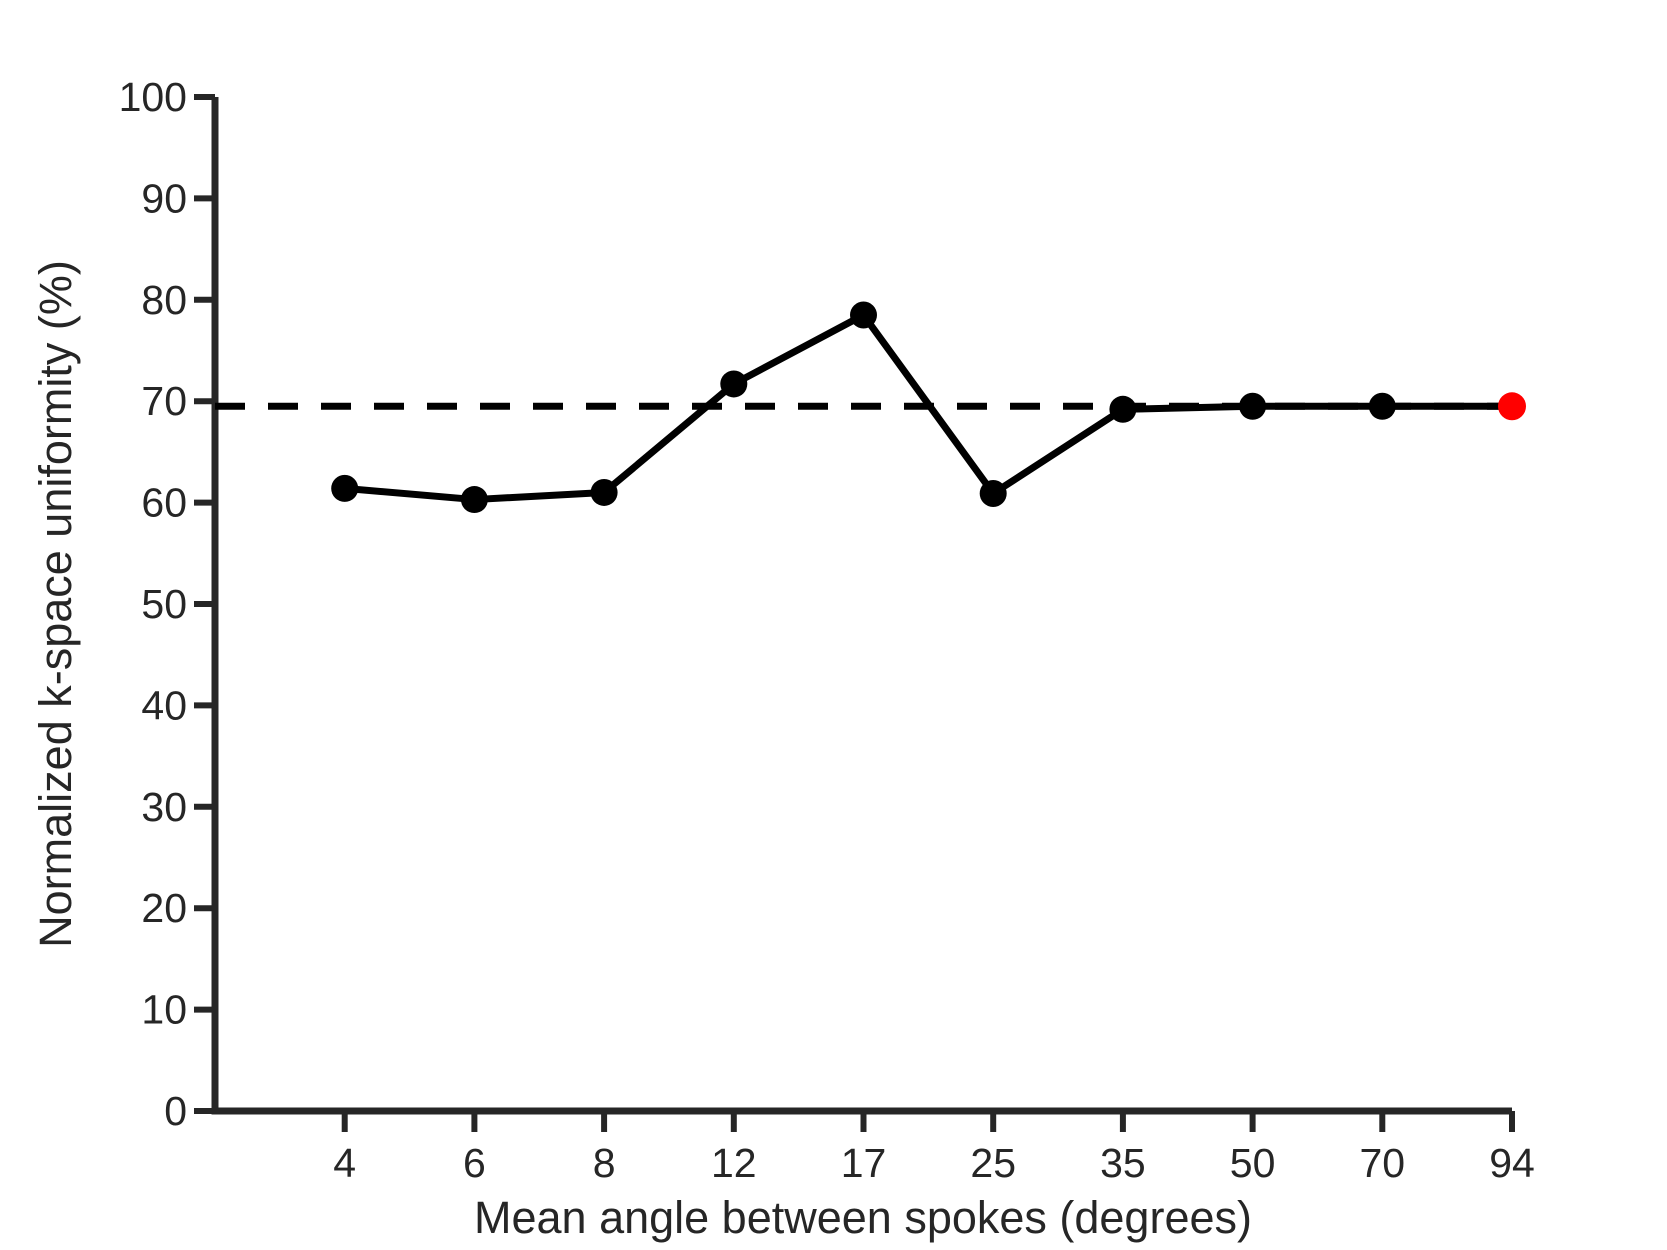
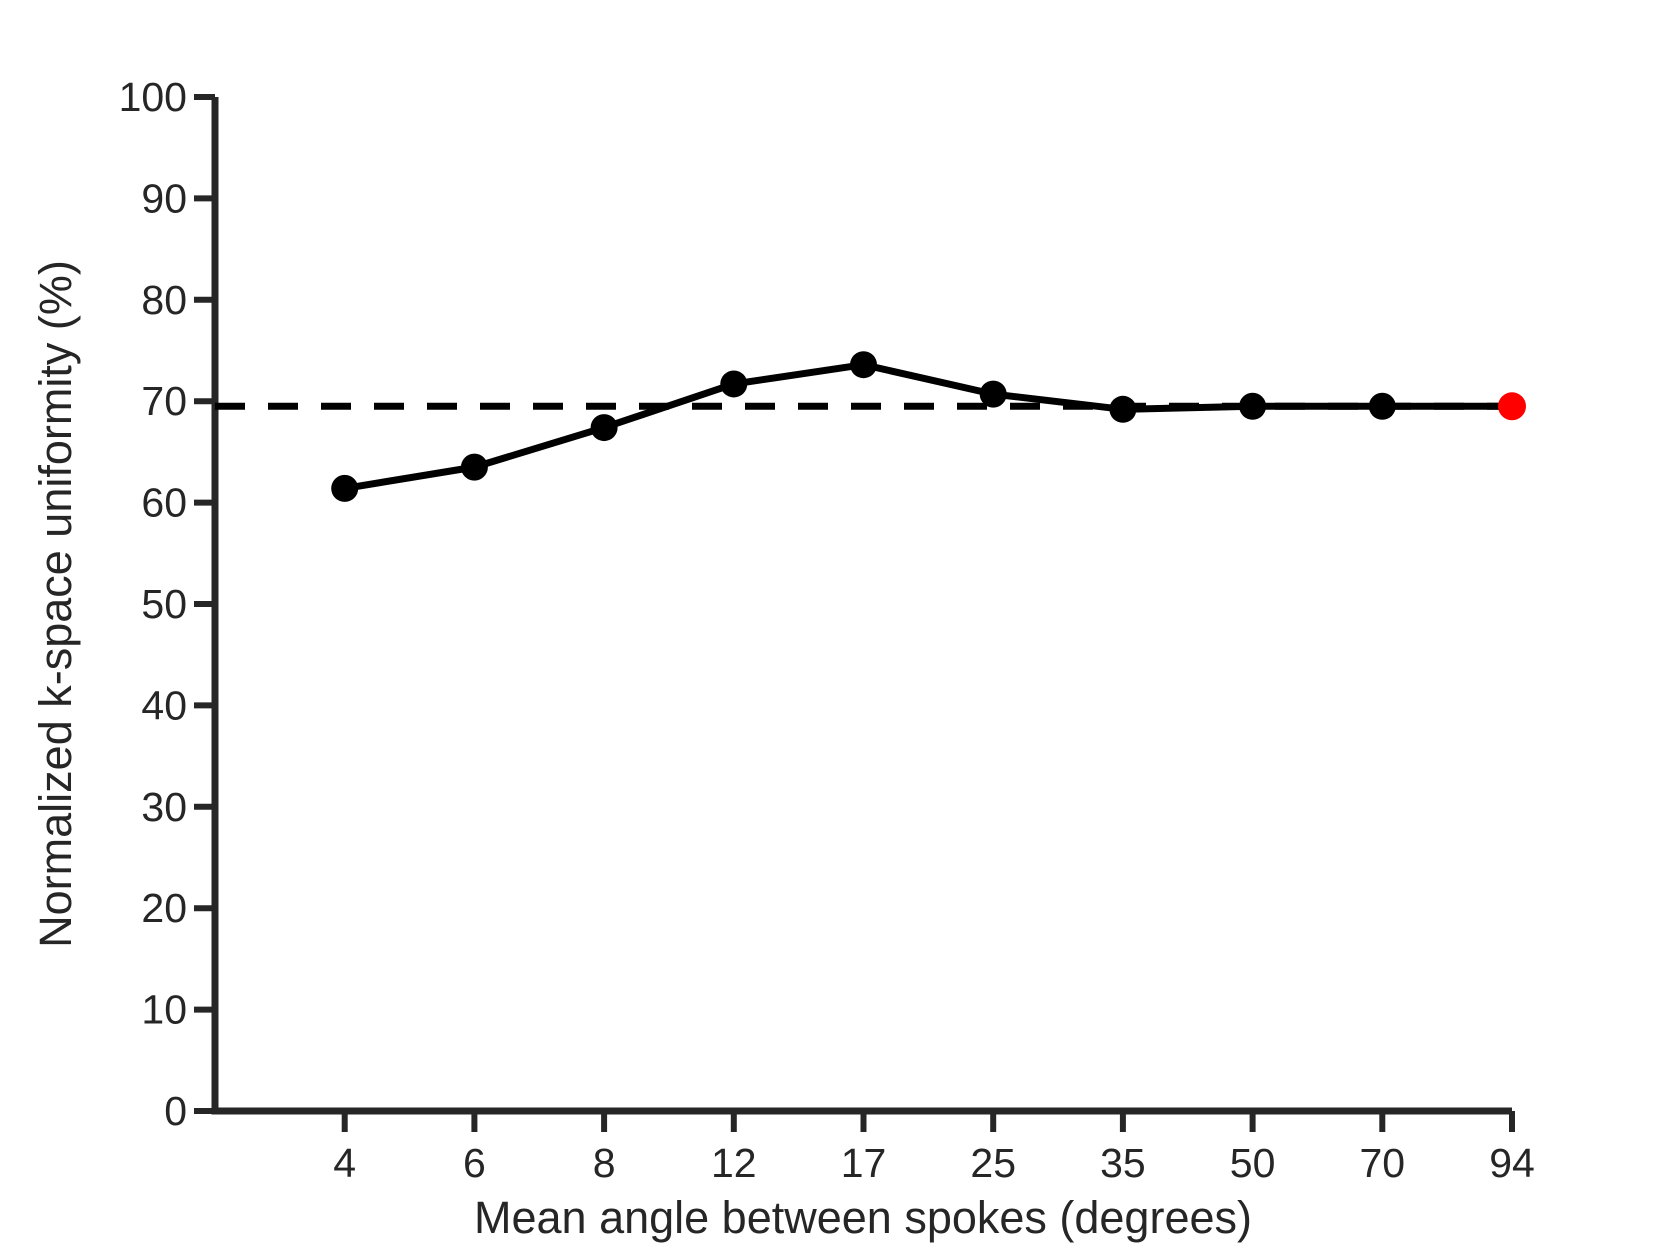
6: 60.3 -> 63.5
8: 61.0 -> 67.4
17: 78.5 -> 73.6
25: 60.9 -> 70.7
